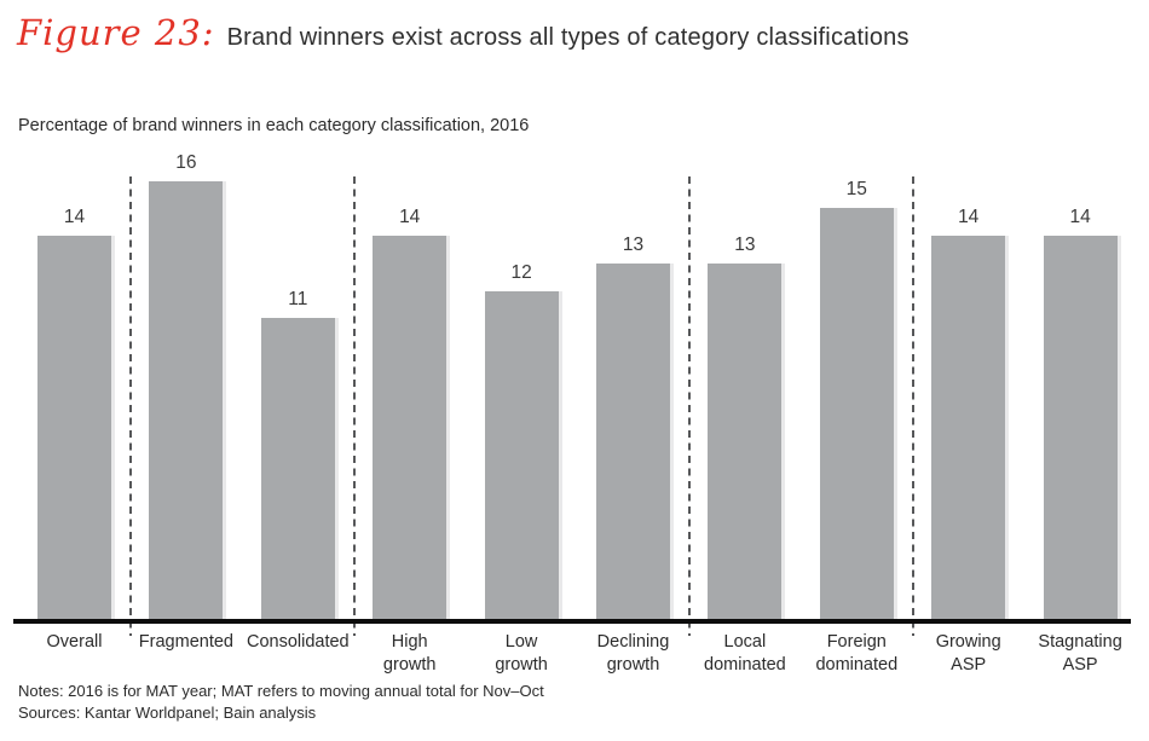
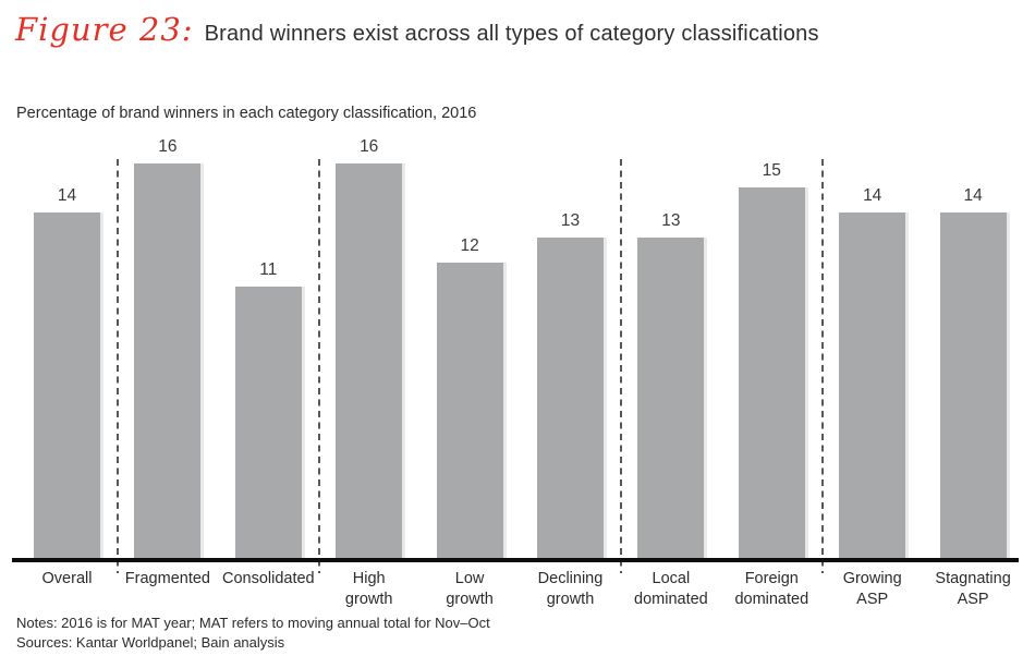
High growth: 14 -> 16
